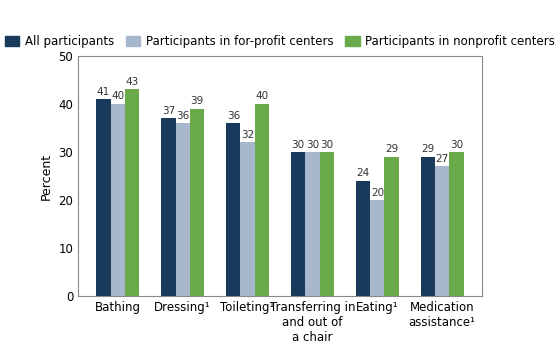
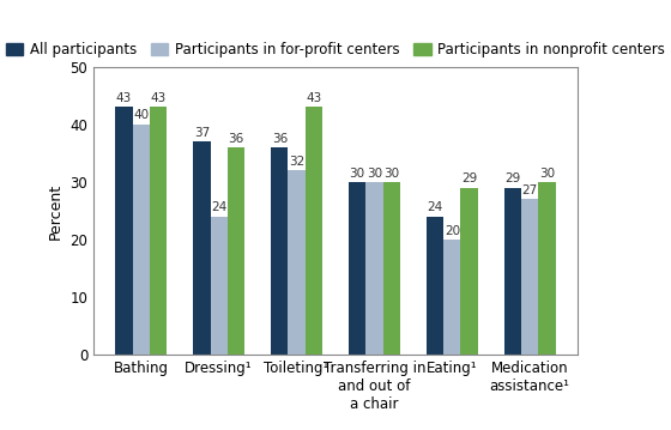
All participants/Bathing: 41 -> 43
Participants in for-profit centers/Dressing¹: 36 -> 24
Participants in nonprofit centers/Dressing¹: 39 -> 36
Participants in nonprofit centers/Toileting¹: 40 -> 43
